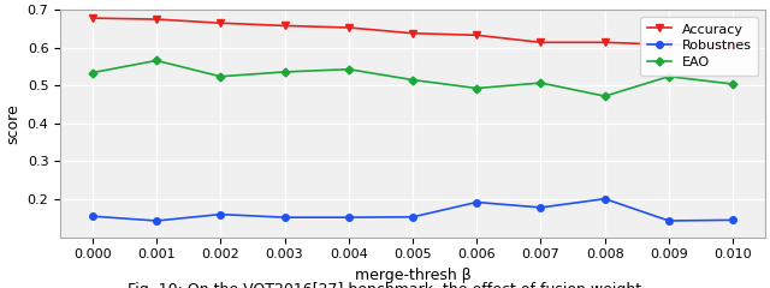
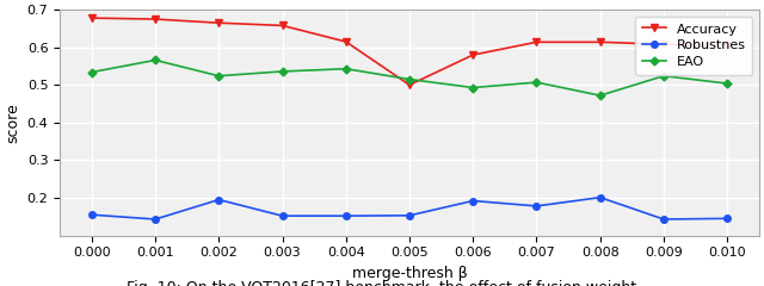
Robustnes/0.002: 0.160 -> 0.195
Accuracy/0.004: 0.653 -> 0.615
Accuracy/0.005: 0.638 -> 0.500
Accuracy/0.006: 0.633 -> 0.580
